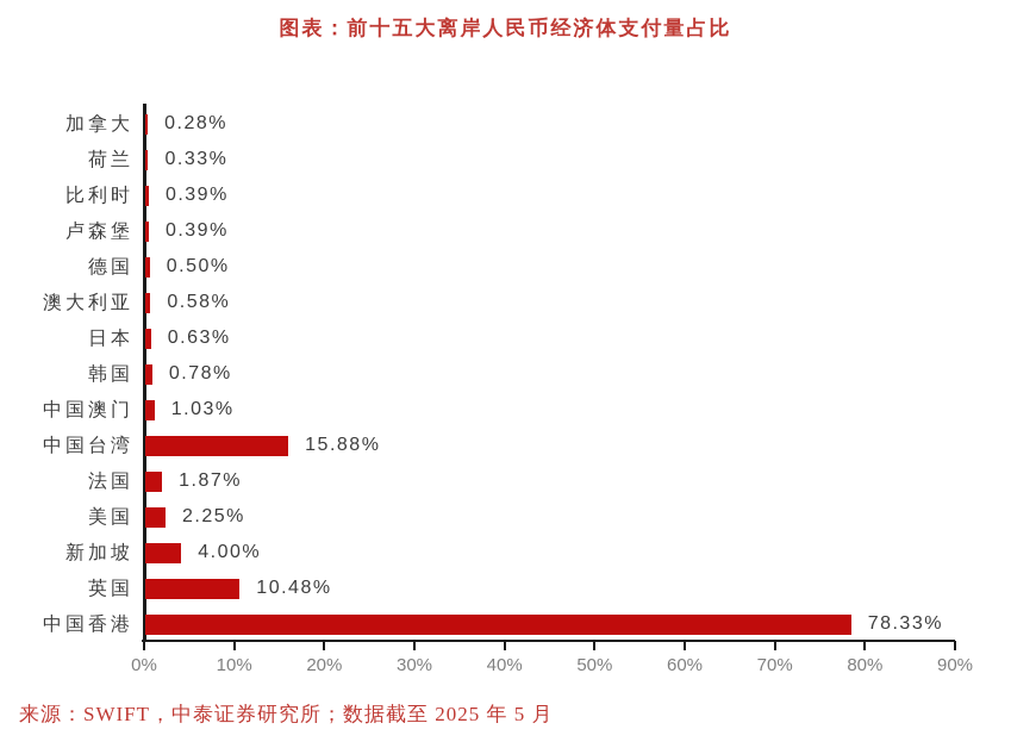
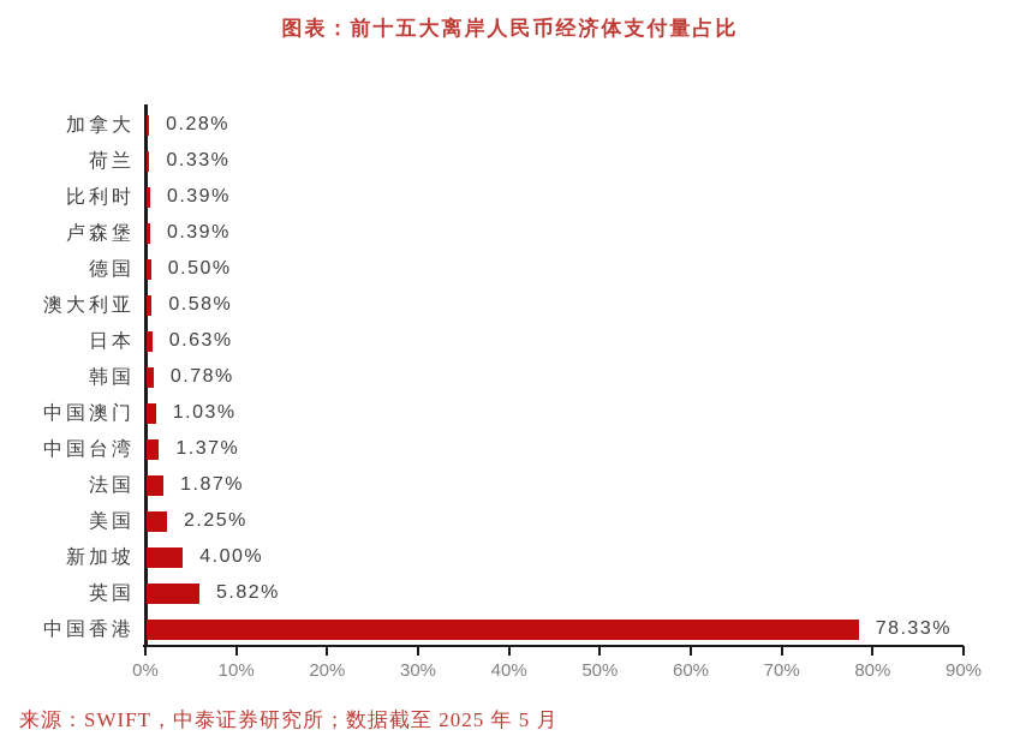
中国台湾: 15.88% -> 1.37%
英国: 10.48% -> 5.82%
